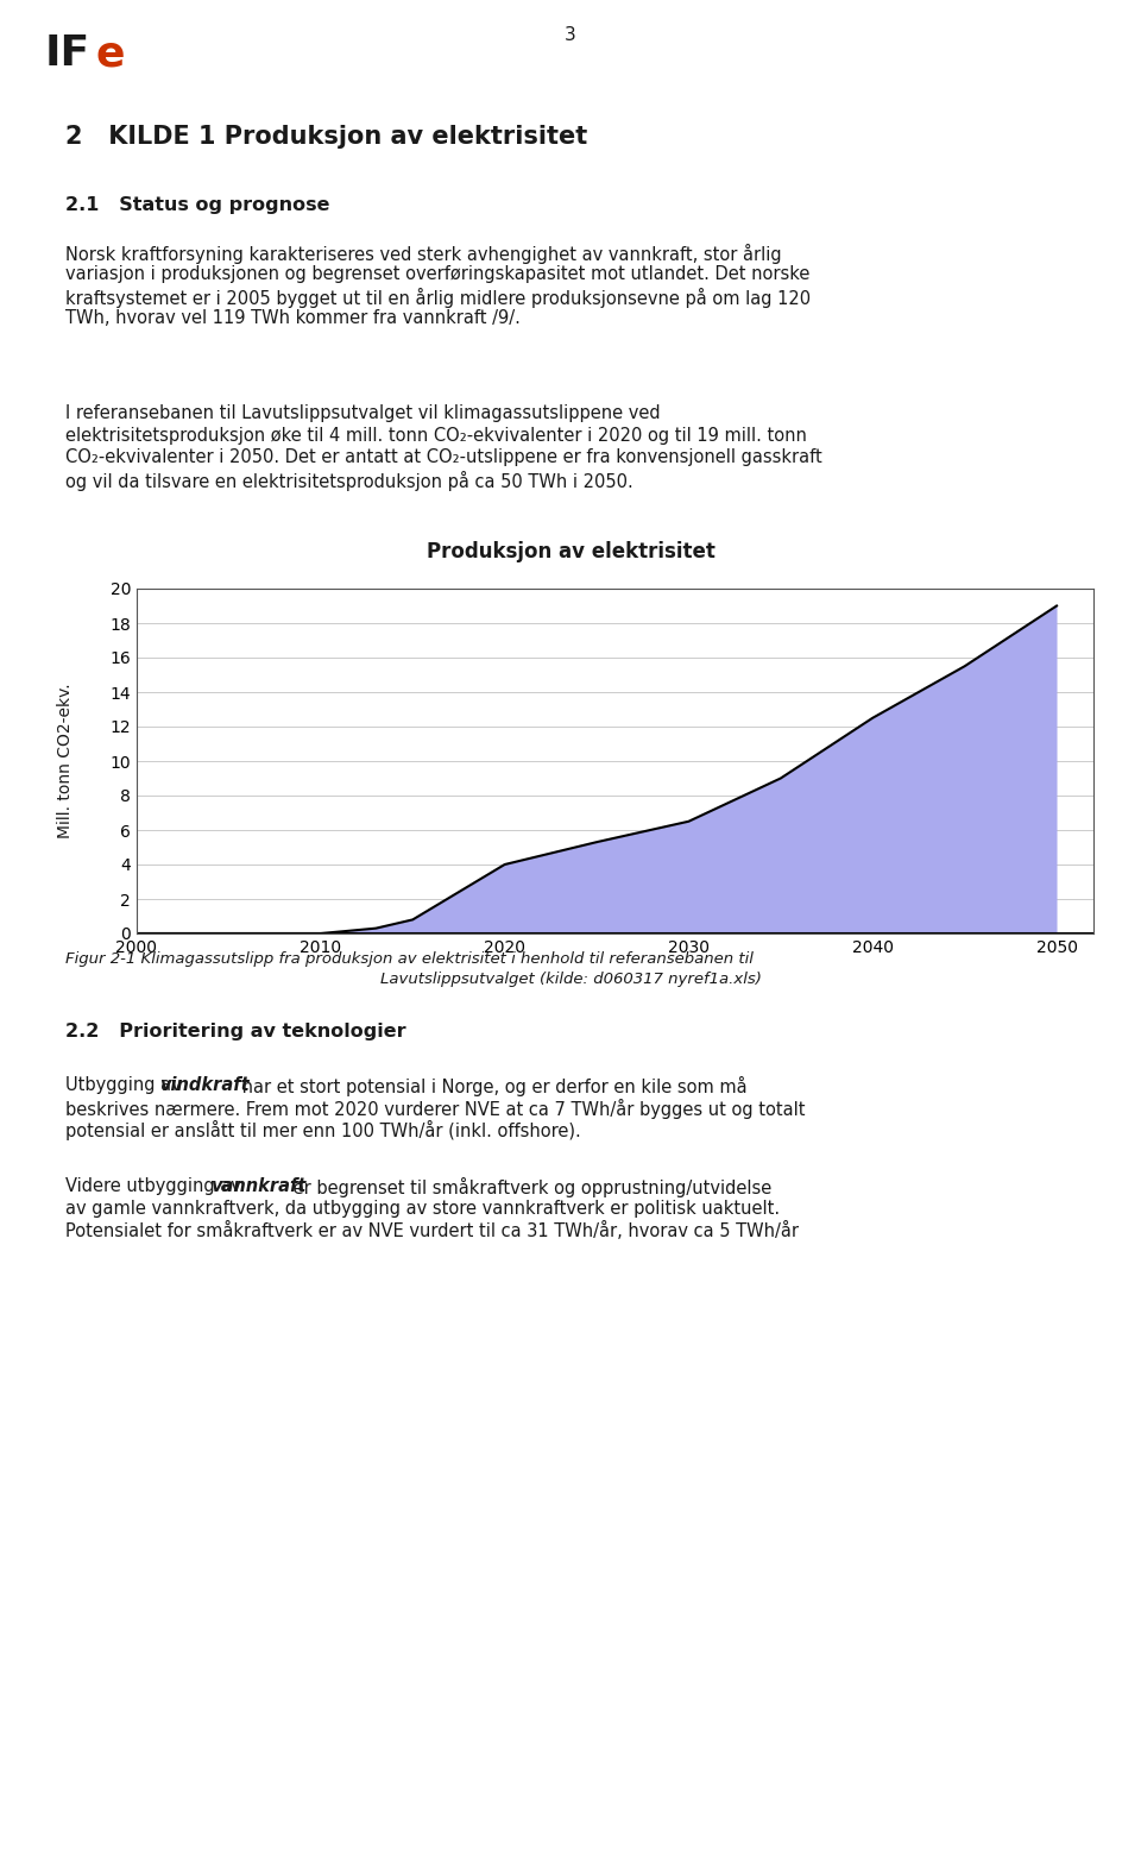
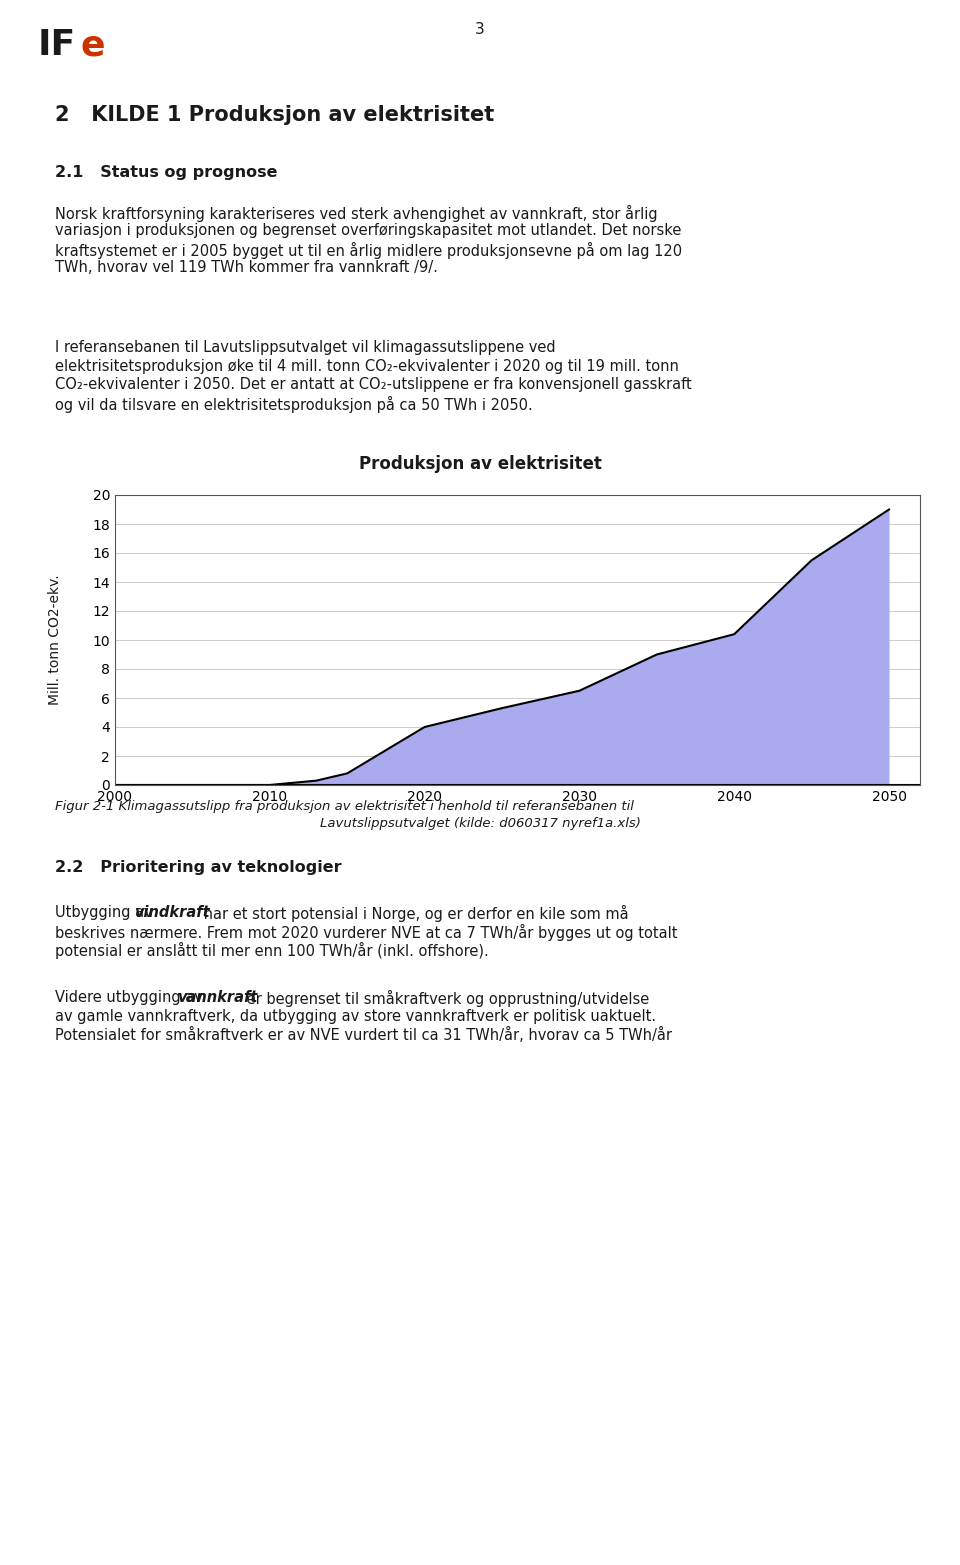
2040: 12.5 -> 10.4
